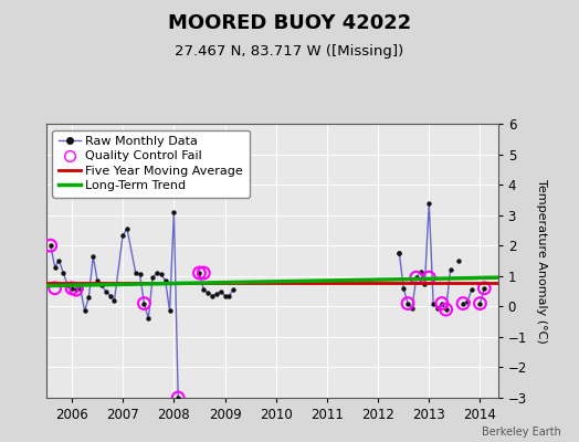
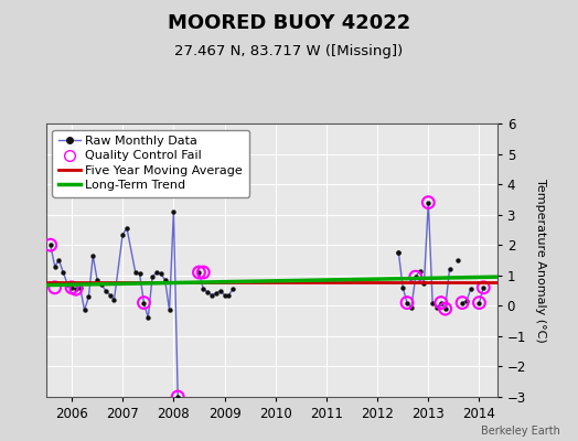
Quality Control Fail/2013: 0.95 -> 3.40
